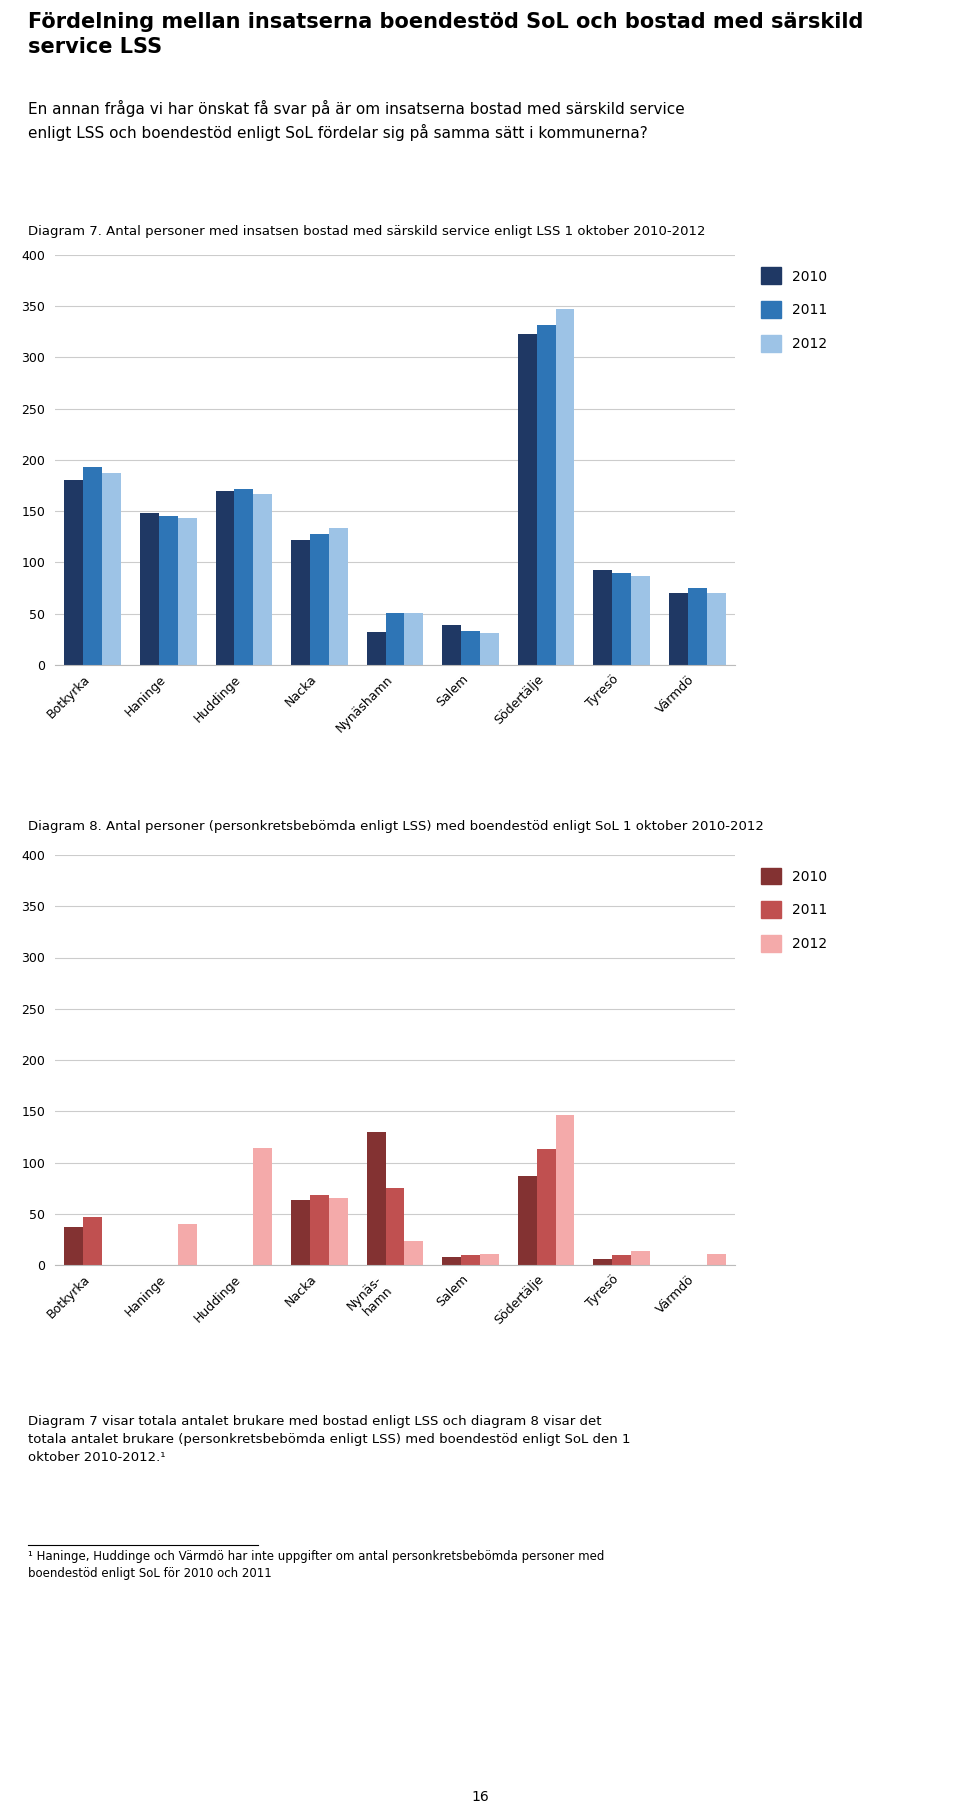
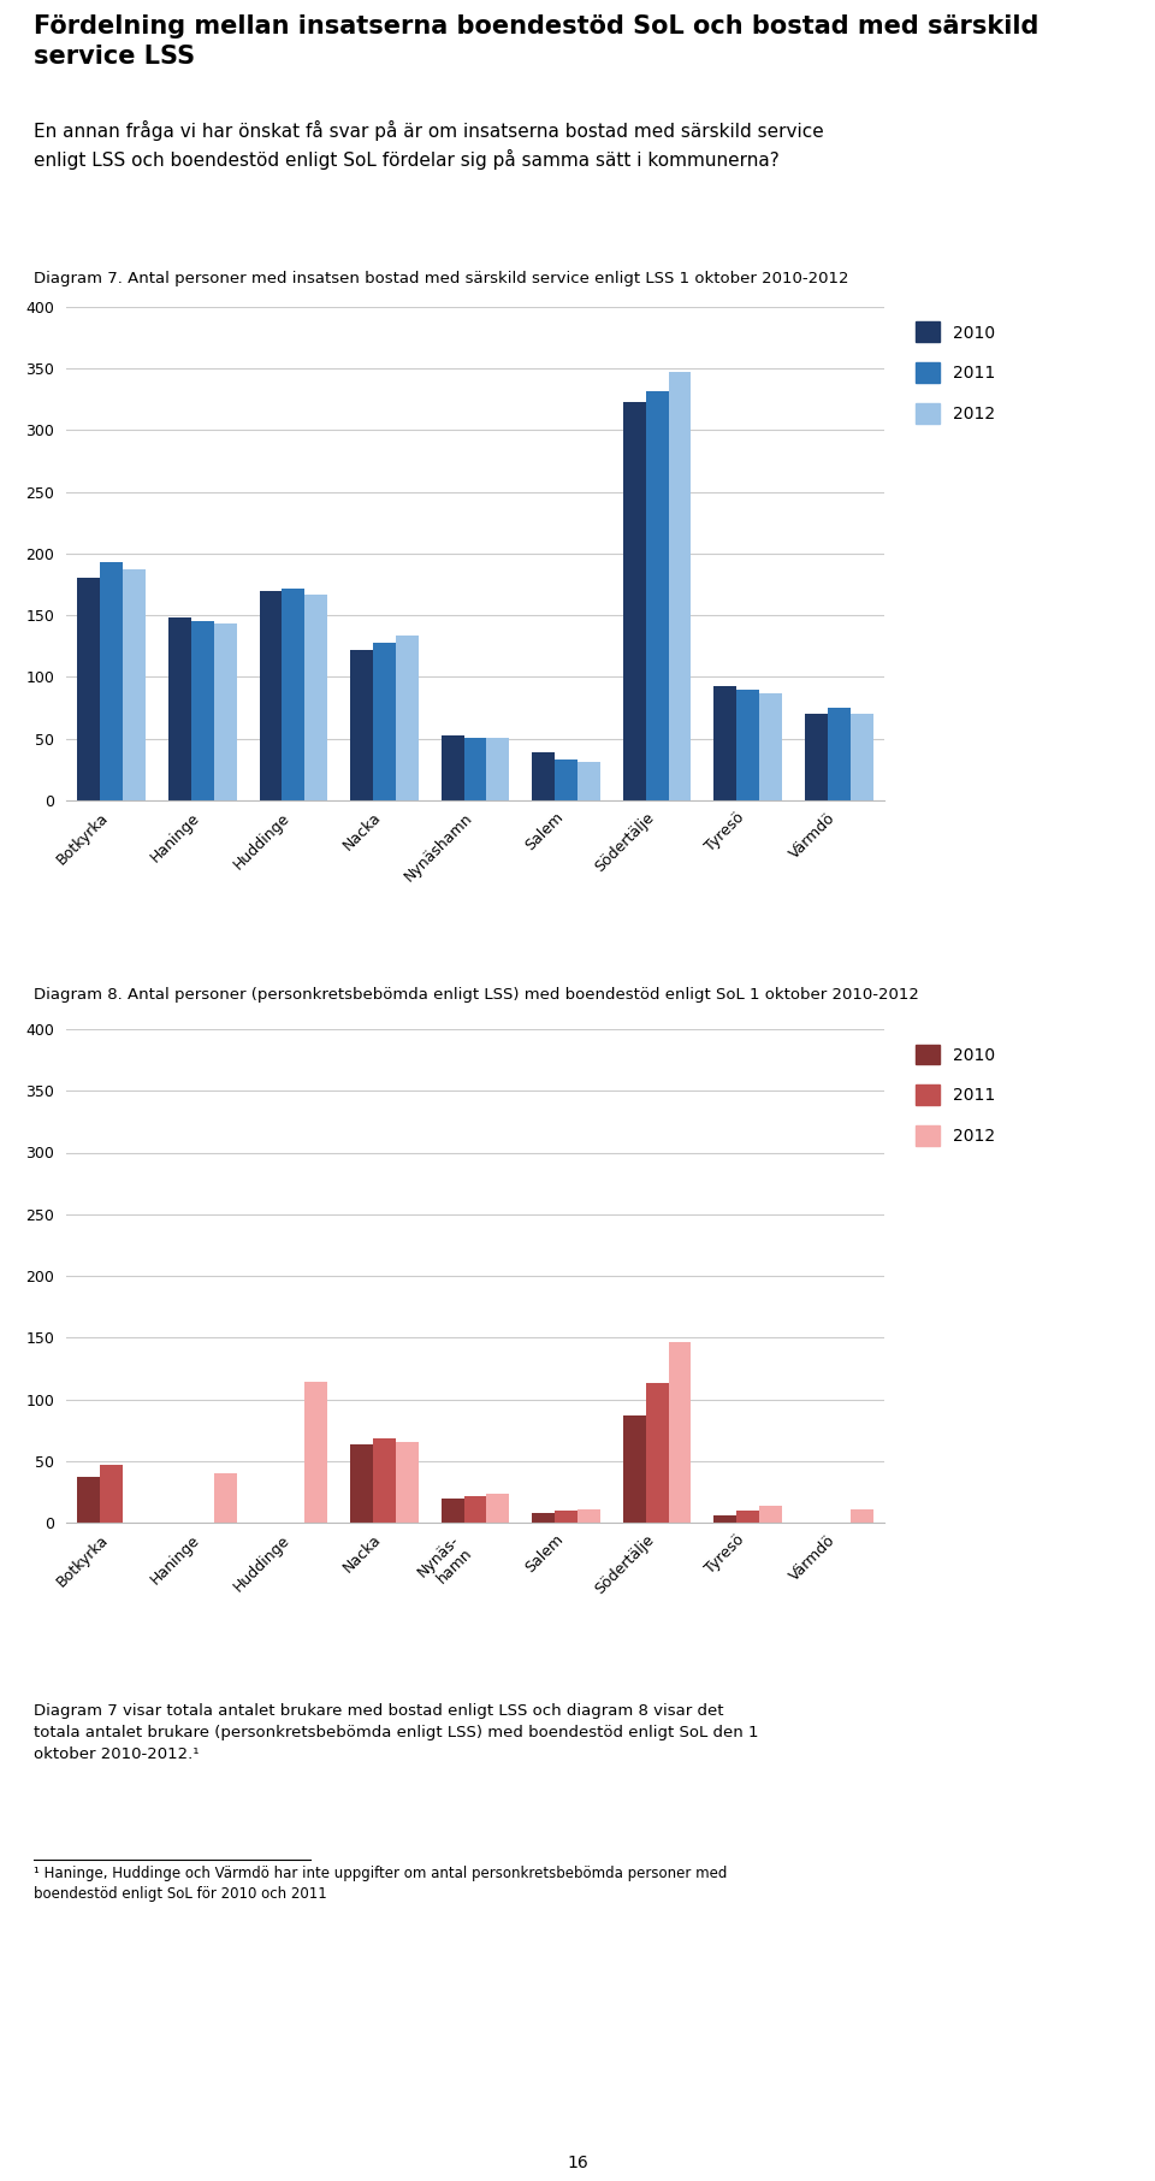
2010/Nynäshamn: 32 -> 53
2010/Nynäs- hamn: 130 -> 20
2011/Nynäs- hamn: 75 -> 21
